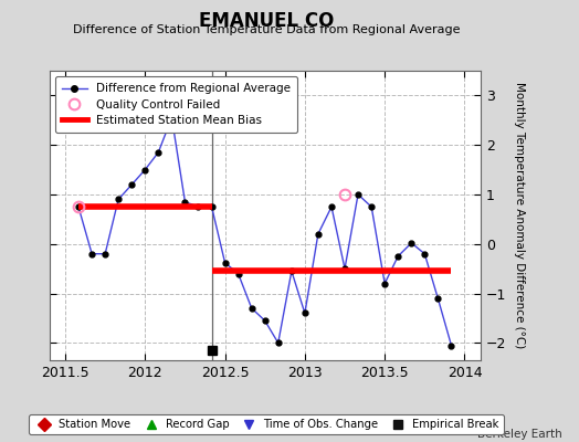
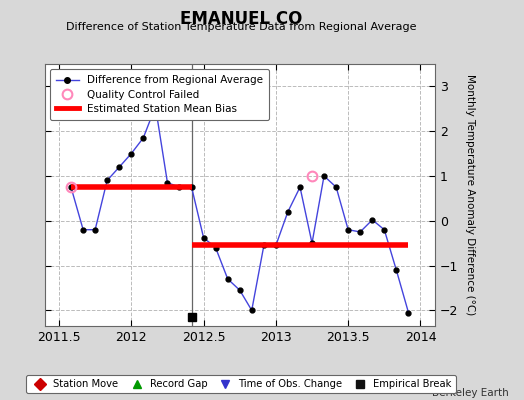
2013: -1.40 -> -0.55
2013.5: -0.80 -> -0.20
